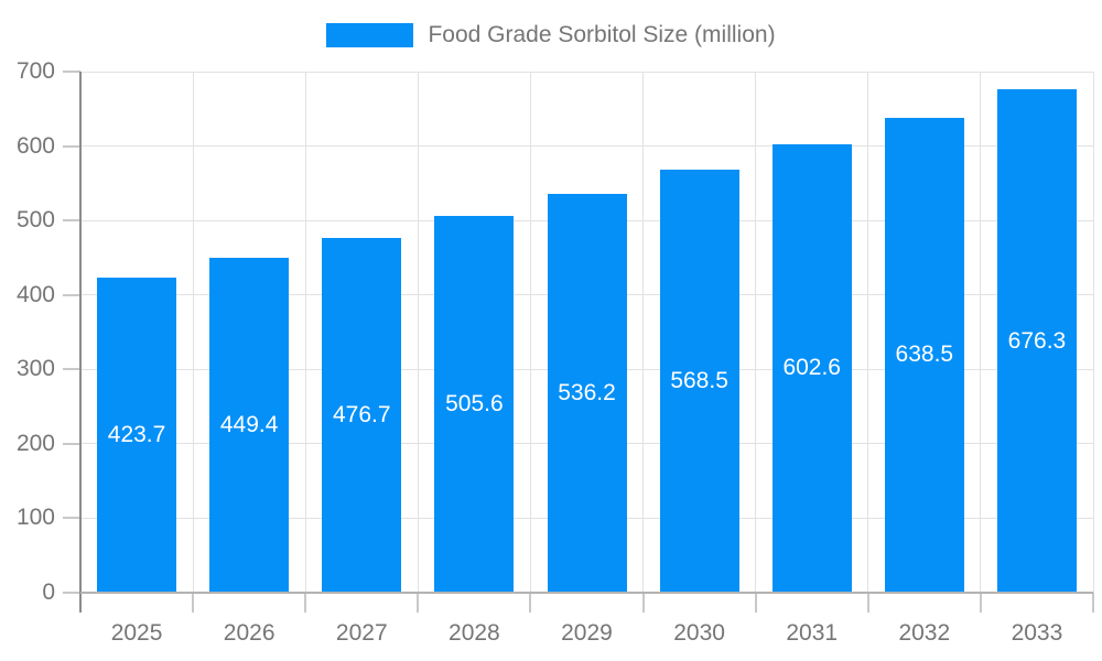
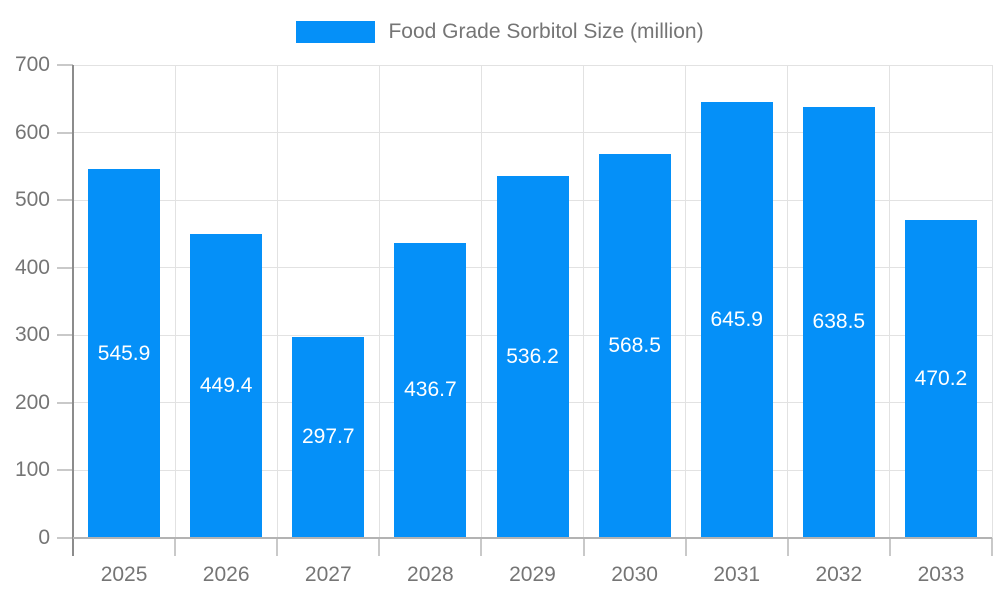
2025: 423.7 -> 545.9
2027: 476.7 -> 297.7
2028: 505.6 -> 436.7
2031: 602.6 -> 645.9
2033: 676.3 -> 470.2
